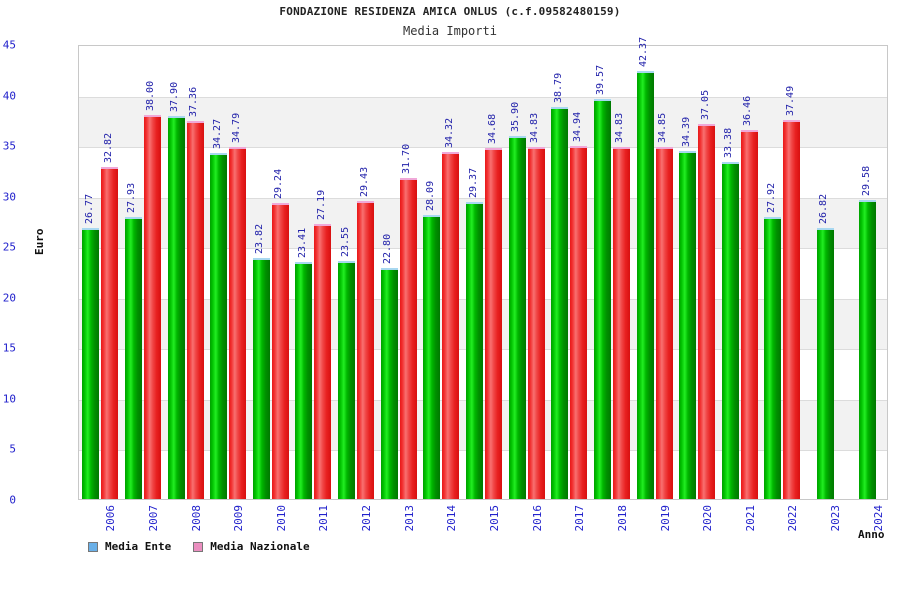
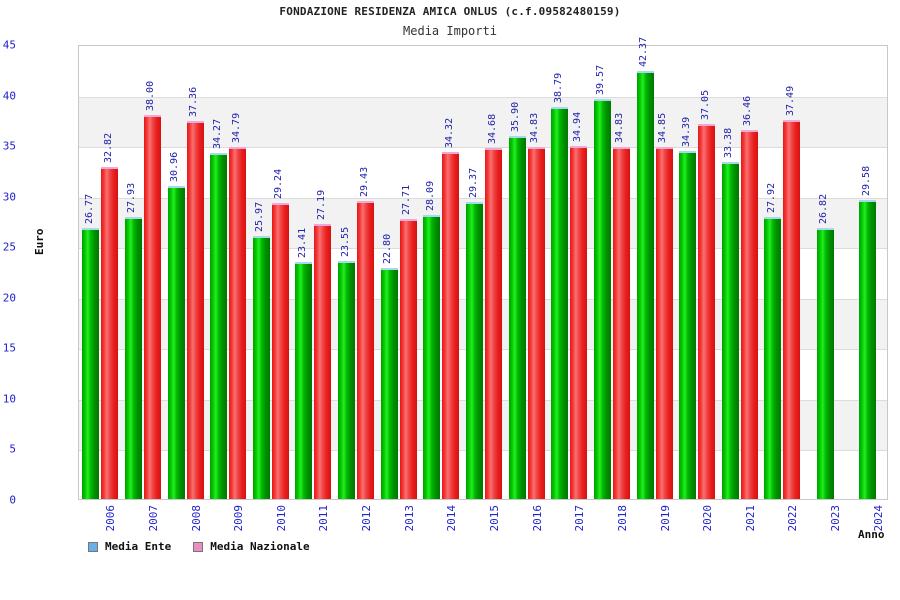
Media Ente/2008: 37.90 -> 30.96
Media Ente/2010: 23.82 -> 25.97
Media Nazionale/2013: 31.70 -> 27.71
